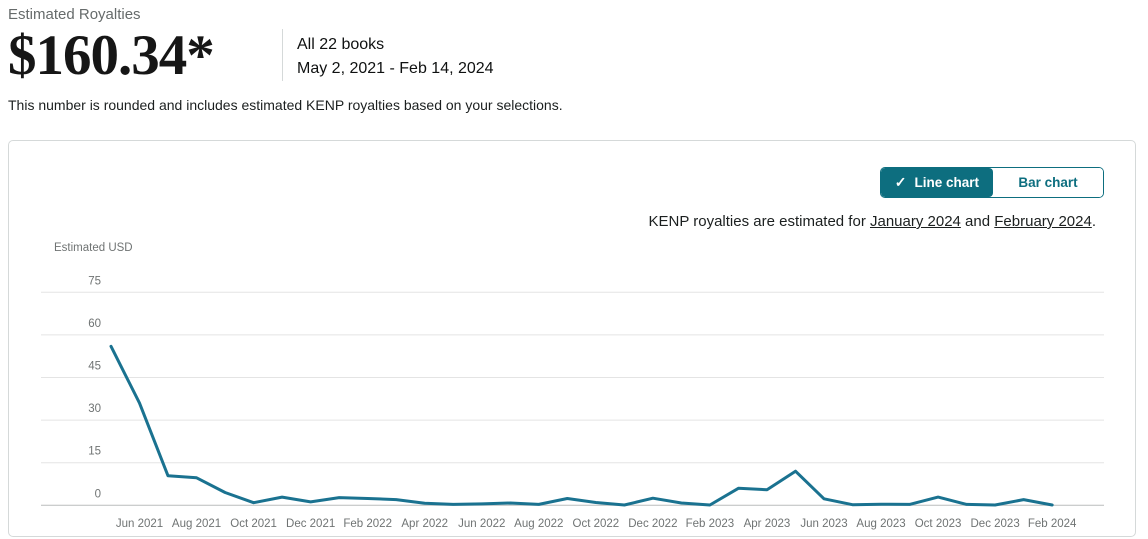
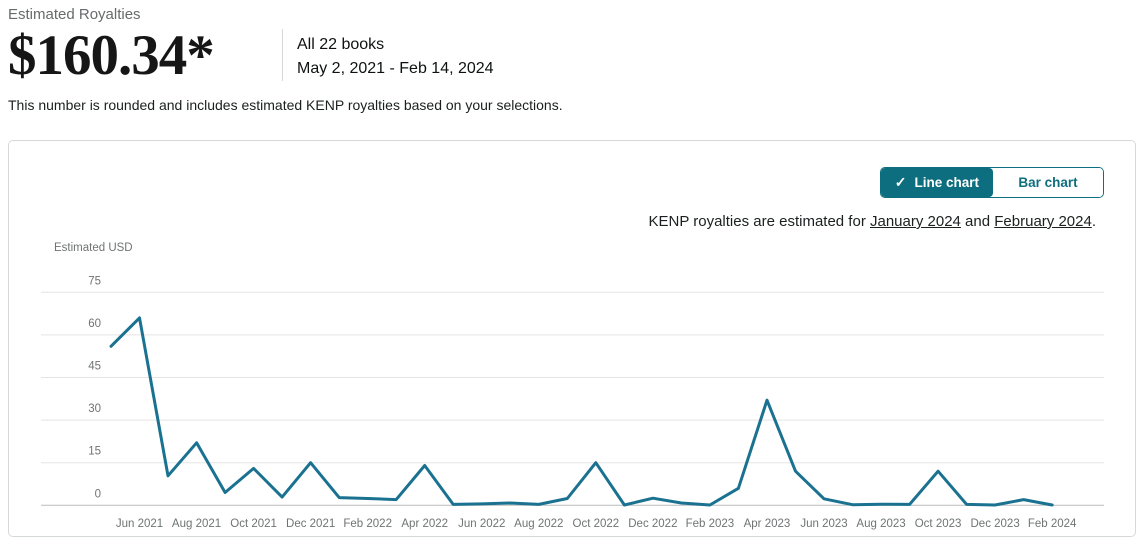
Jun 2021: 36 -> 66
Aug 2021: 10 -> 22
Oct 2021: 1 -> 13
Dec 2021: 1 -> 15
Apr 2022: 1 -> 14
Oct 2022: 1 -> 15
Apr 2023: 6 -> 37
Oct 2023: 3 -> 12
